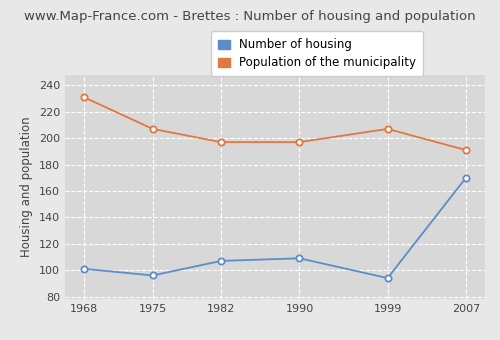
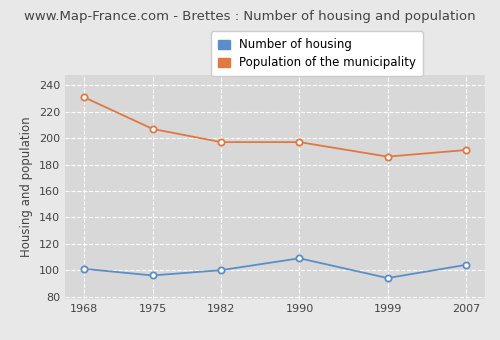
Number of housing/1982: 107 -> 100
Population of the municipality/1999: 207 -> 186
Number of housing/2007: 170 -> 104
